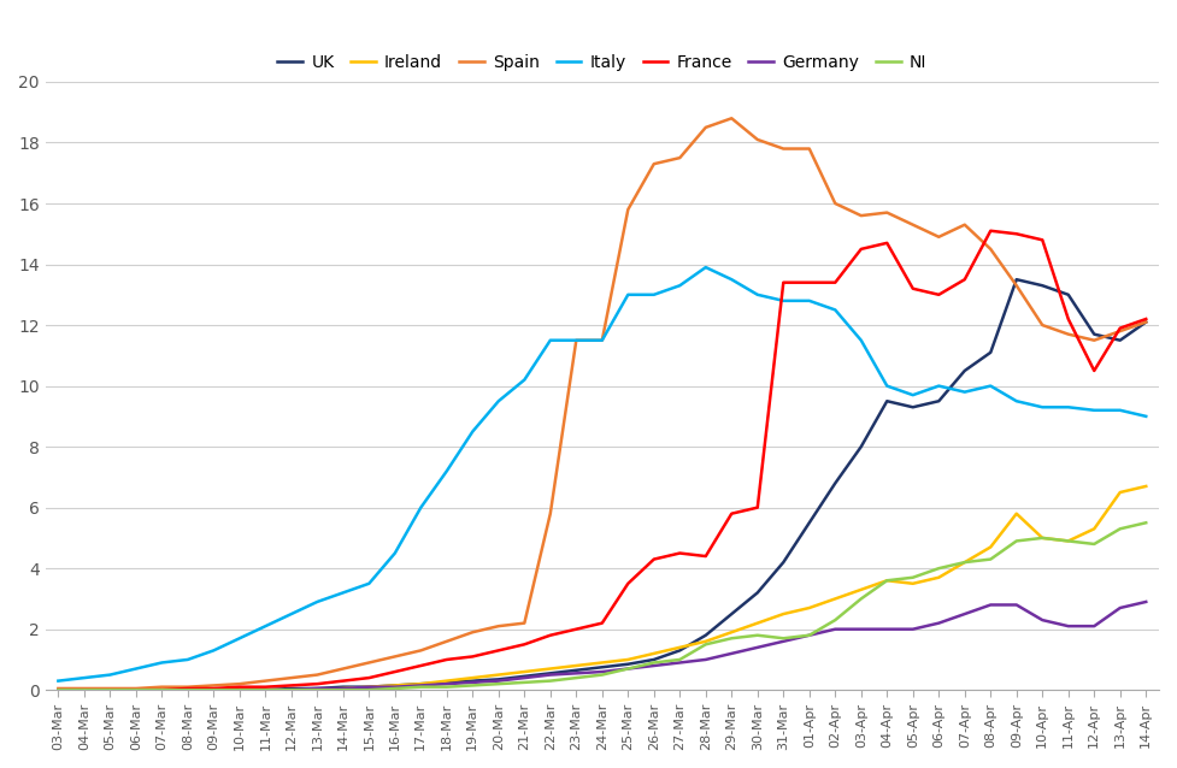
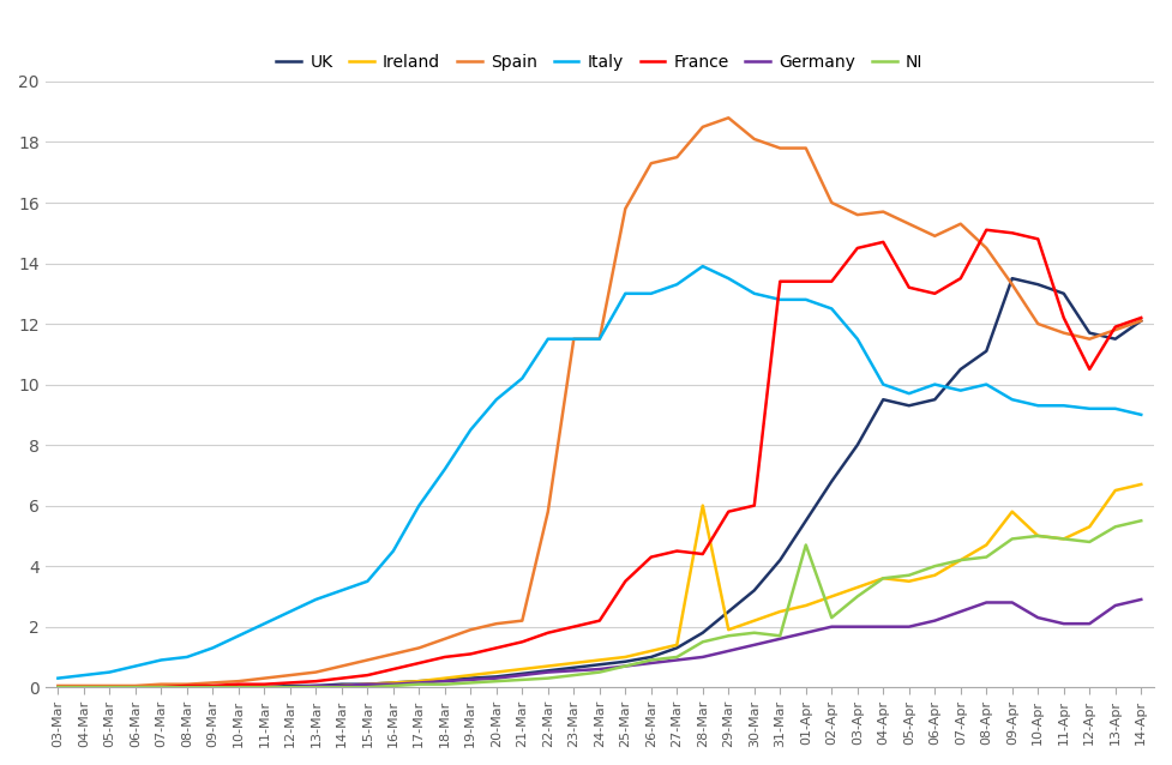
Ireland/28-Mar: 1.60 -> 6.00
NI/01-Apr: 1.80 -> 4.70
